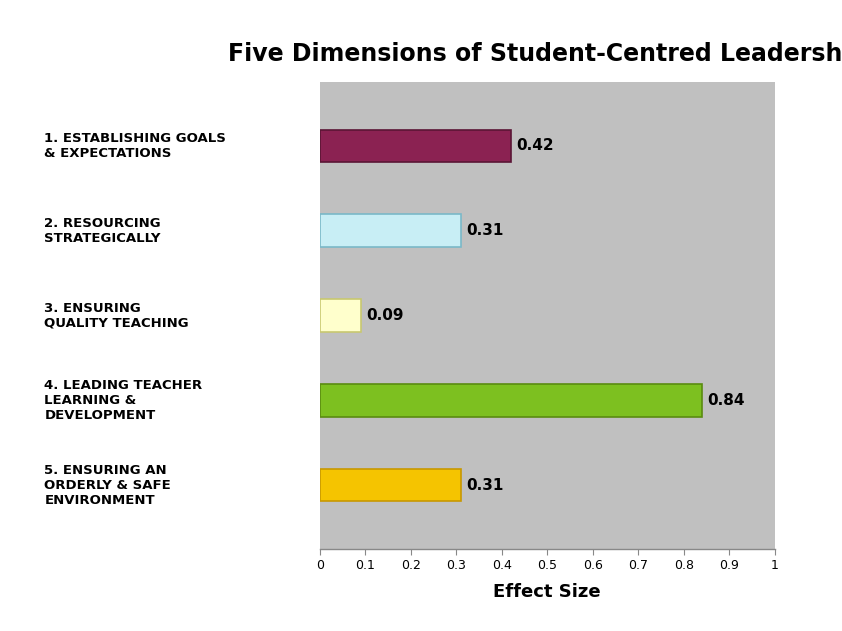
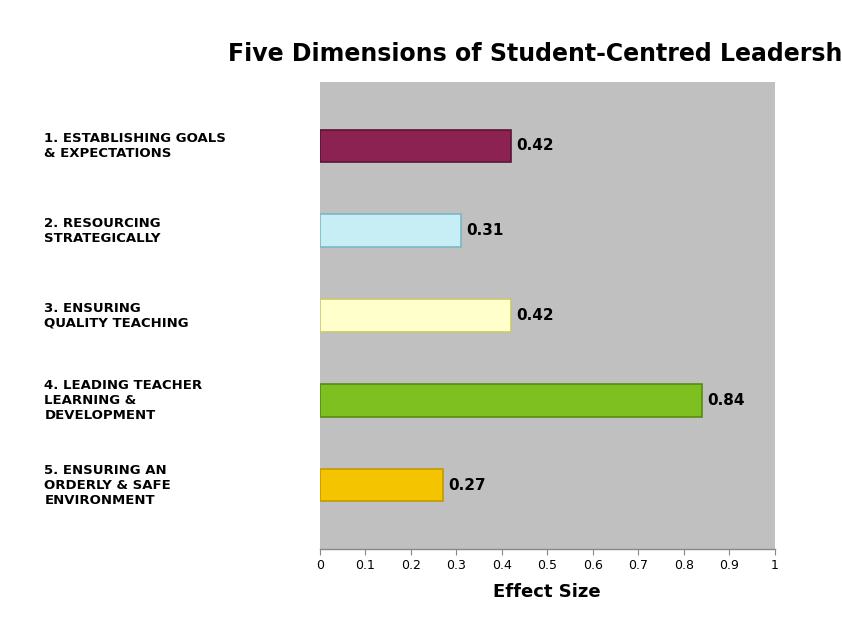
3. ENSURING QUALITY TEACHING: 0.09 -> 0.42
5. ENSURING AN ORDERLY & SAFE ENVIRONMENT: 0.31 -> 0.27
